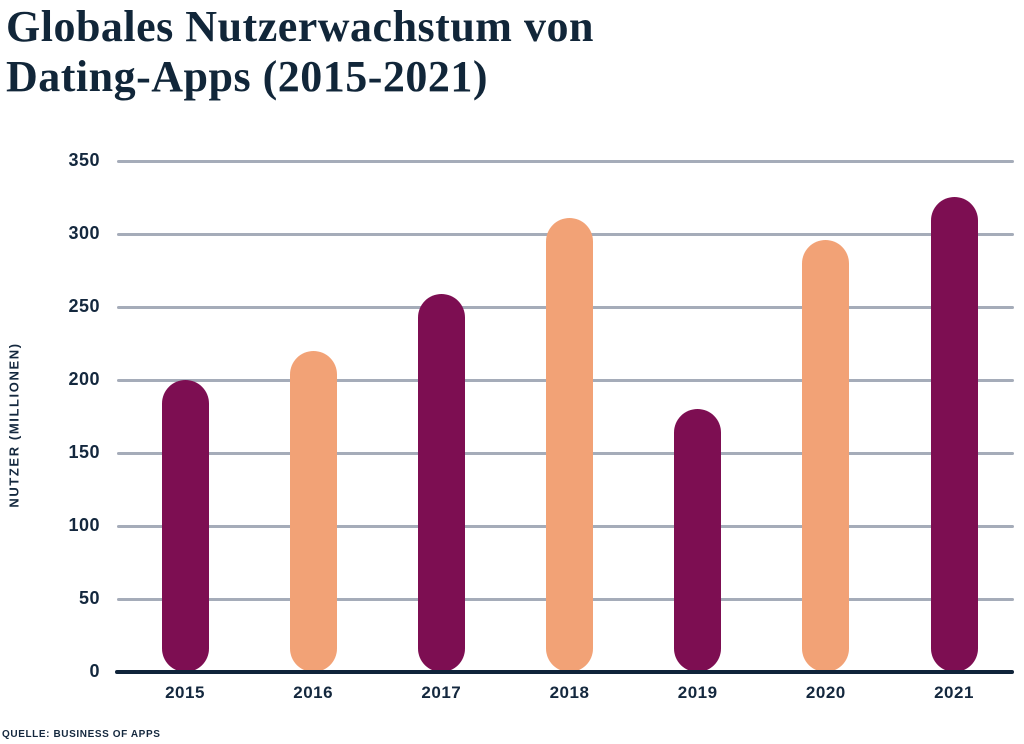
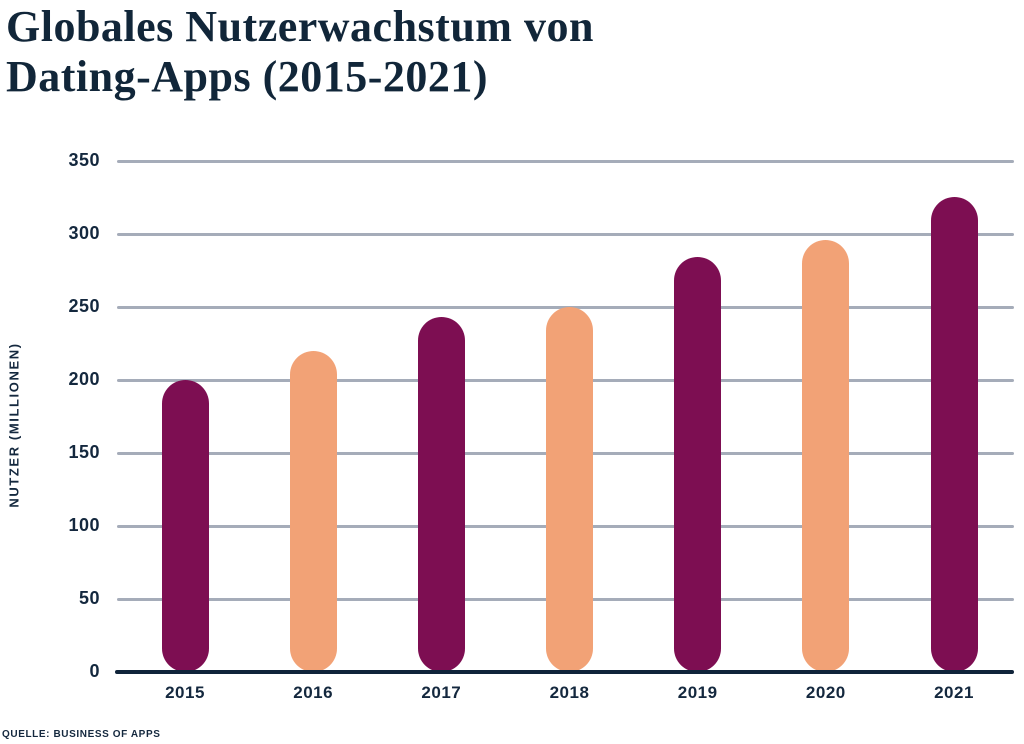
2017: 259 -> 243
2018: 311 -> 250
2019: 180 -> 284
